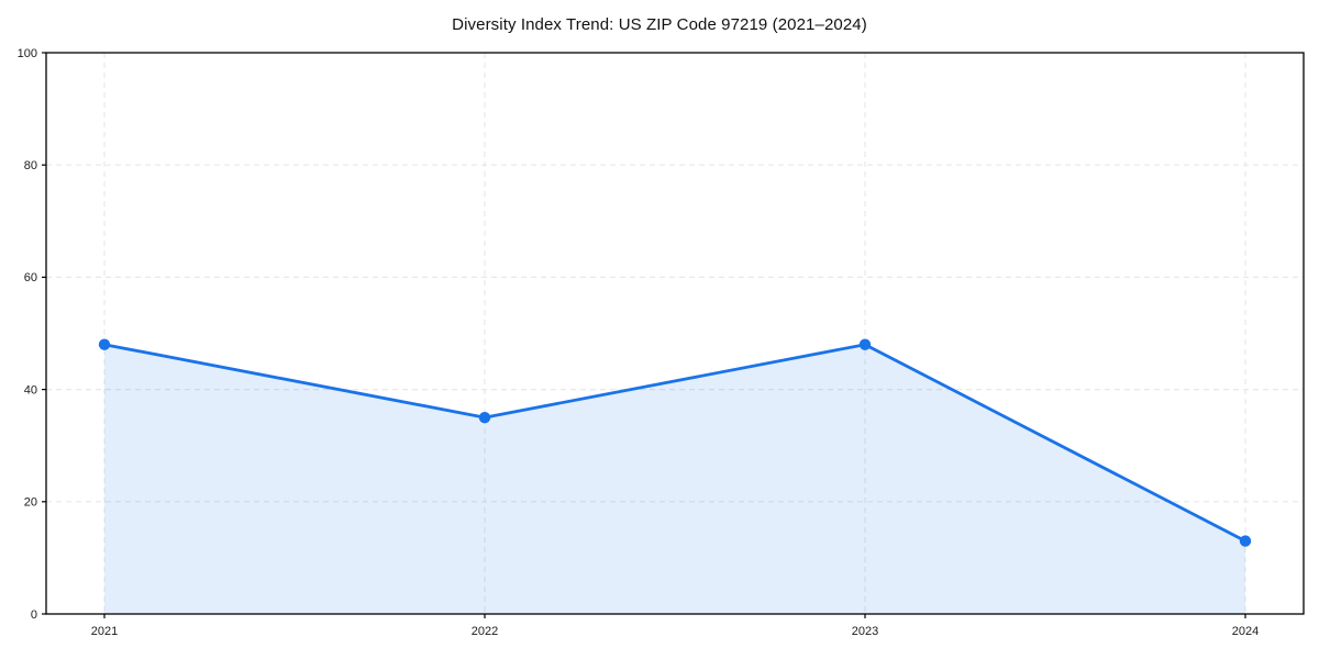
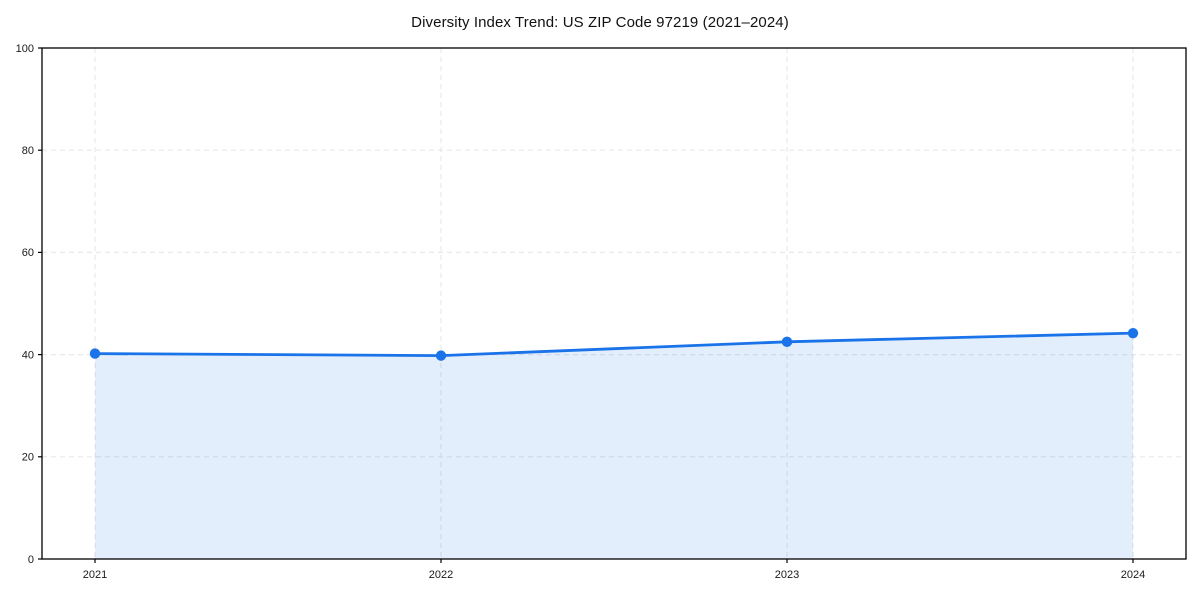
2021: 48 -> 40
2022: 35 -> 40
2023: 48 -> 42
2024: 13 -> 44
